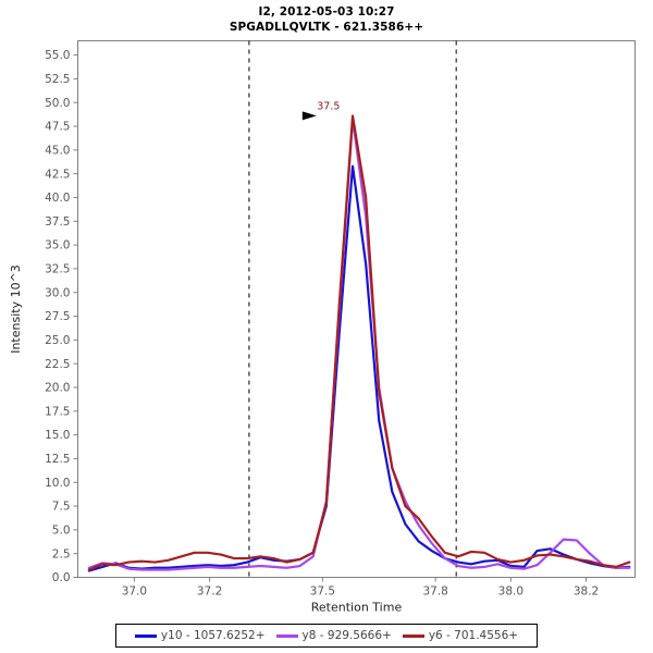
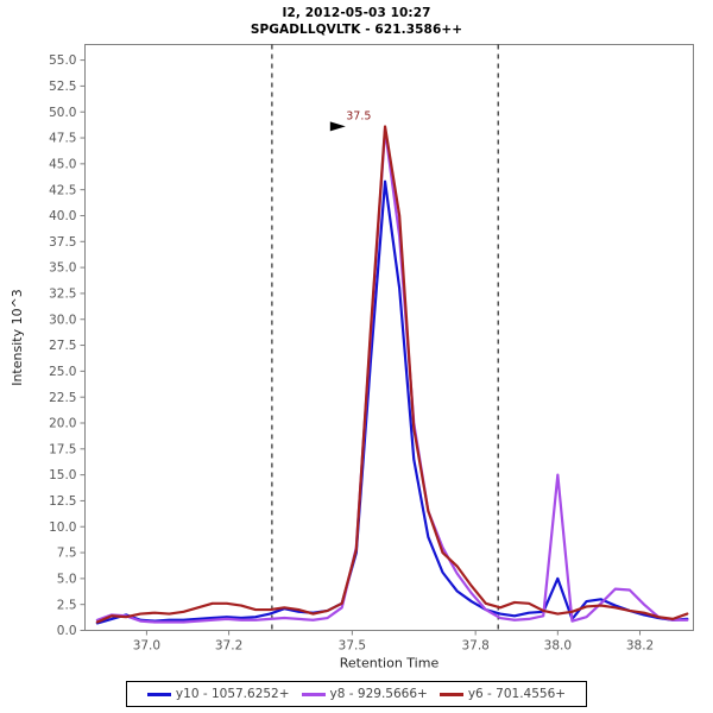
y10 - 1057.6252+/38.0: 1 -> 5
y8 - 929.5666+/38.0: 1 -> 15
